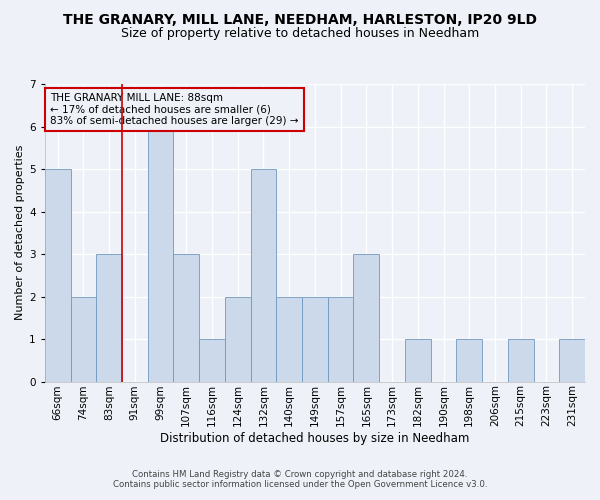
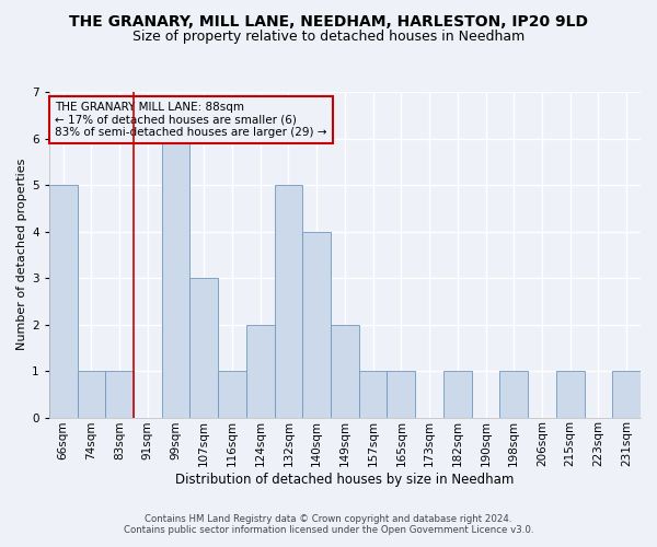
74sqm: 2 -> 1
83sqm: 3 -> 1
140sqm: 2 -> 4
157sqm: 2 -> 1
165sqm: 3 -> 1
